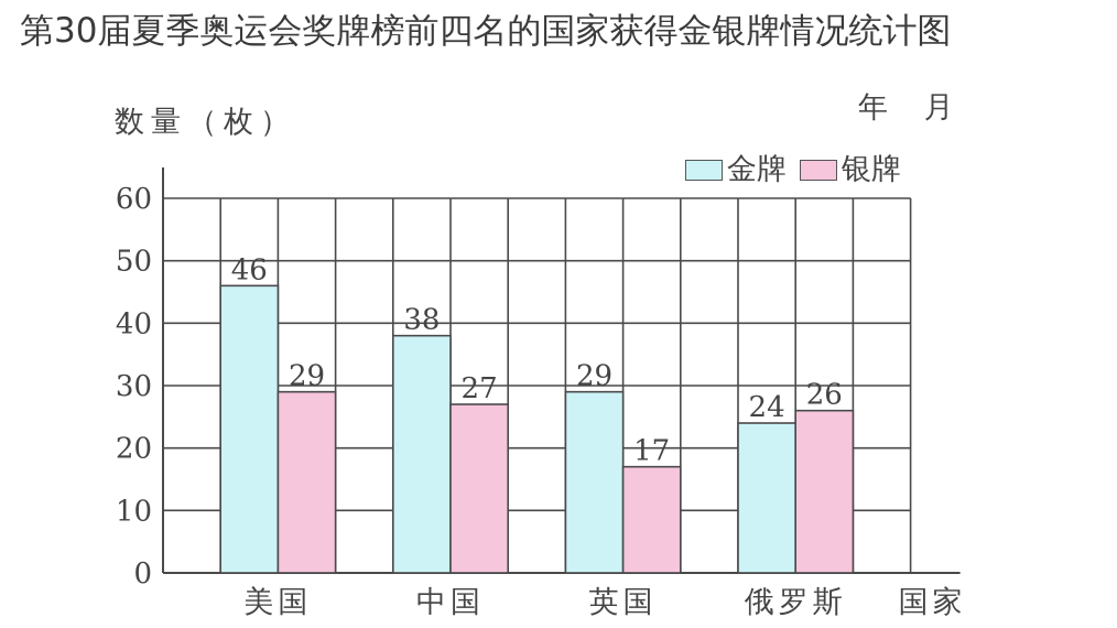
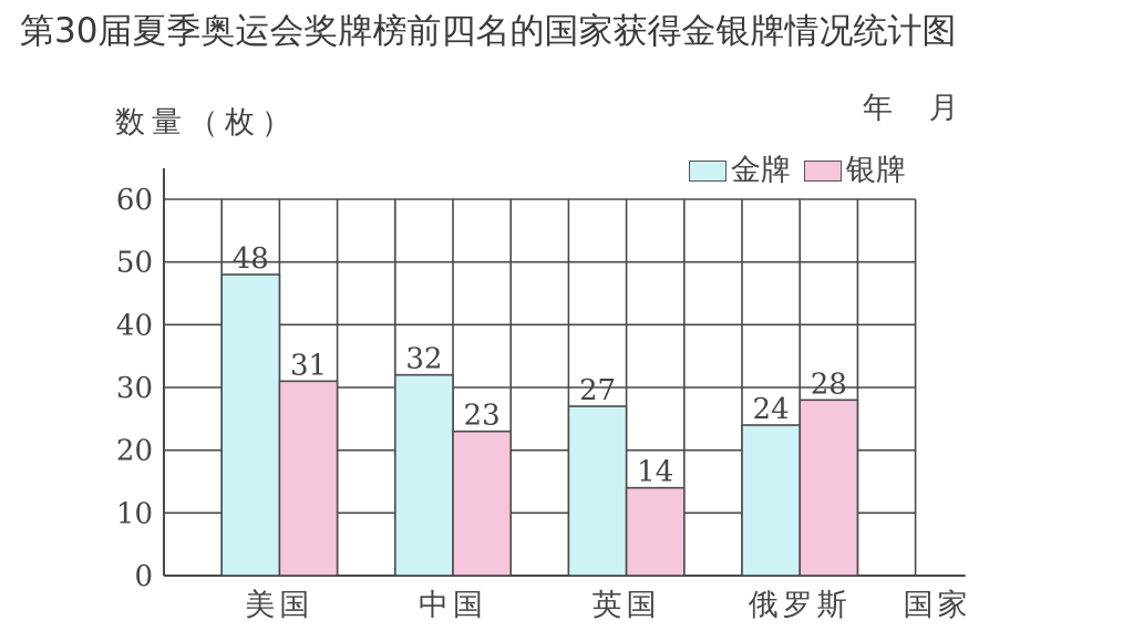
金牌/美国: 46 -> 48
银牌/美国: 29 -> 31
金牌/中国: 38 -> 32
银牌/中国: 27 -> 23
金牌/英国: 29 -> 27
银牌/英国: 17 -> 14
银牌/俄罗斯: 26 -> 28
